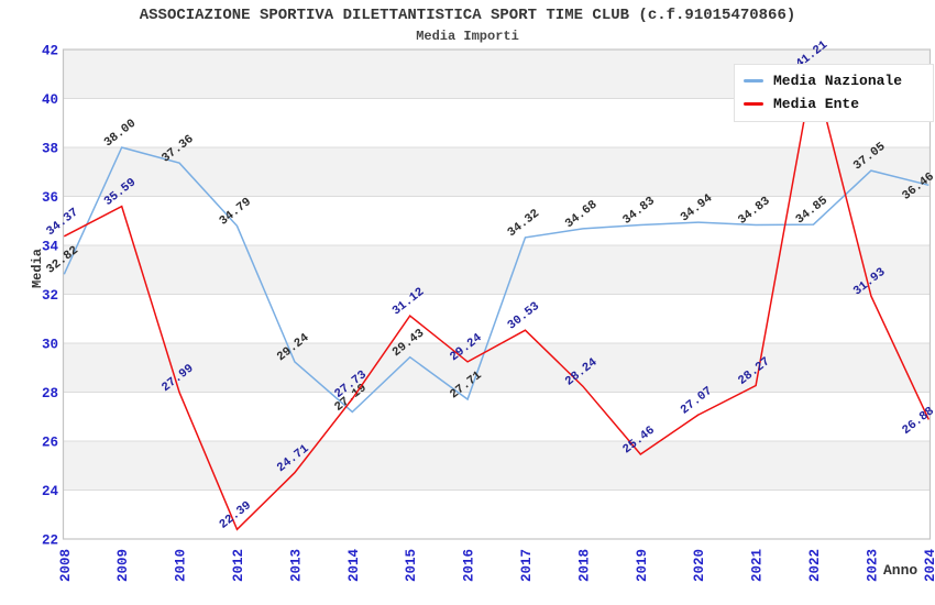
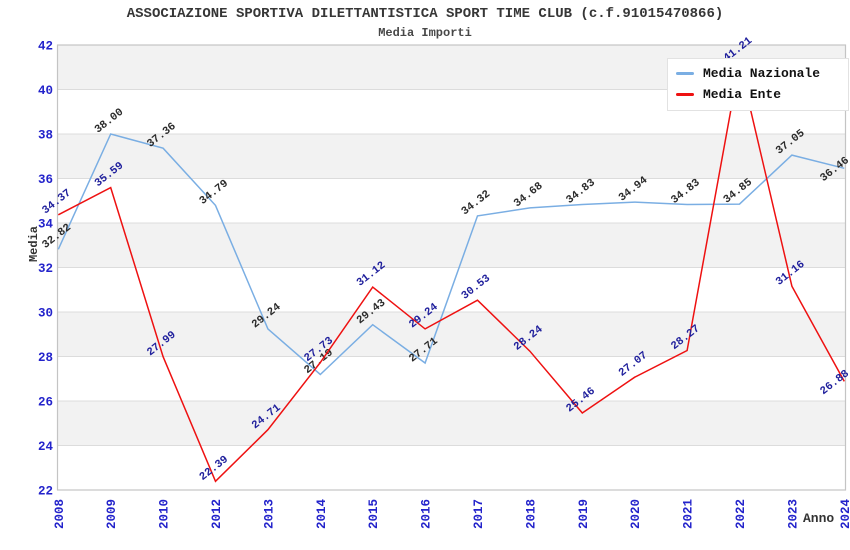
Media Ente/2023: 31.93 -> 31.16
